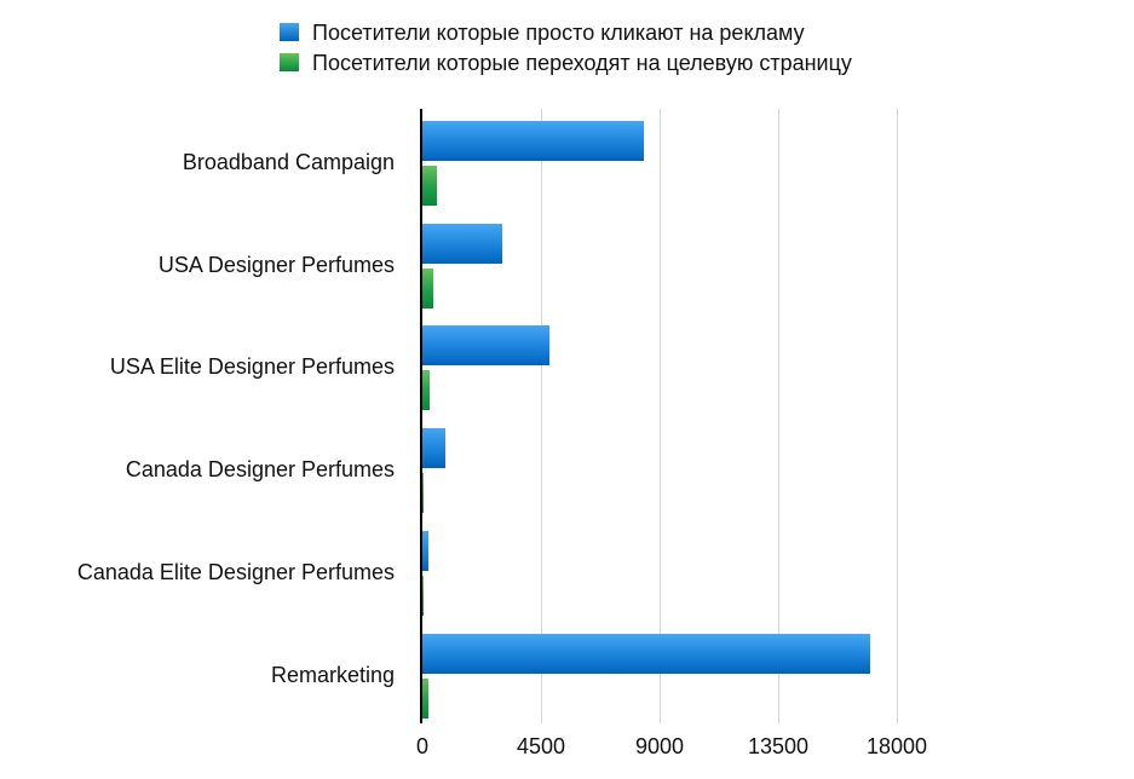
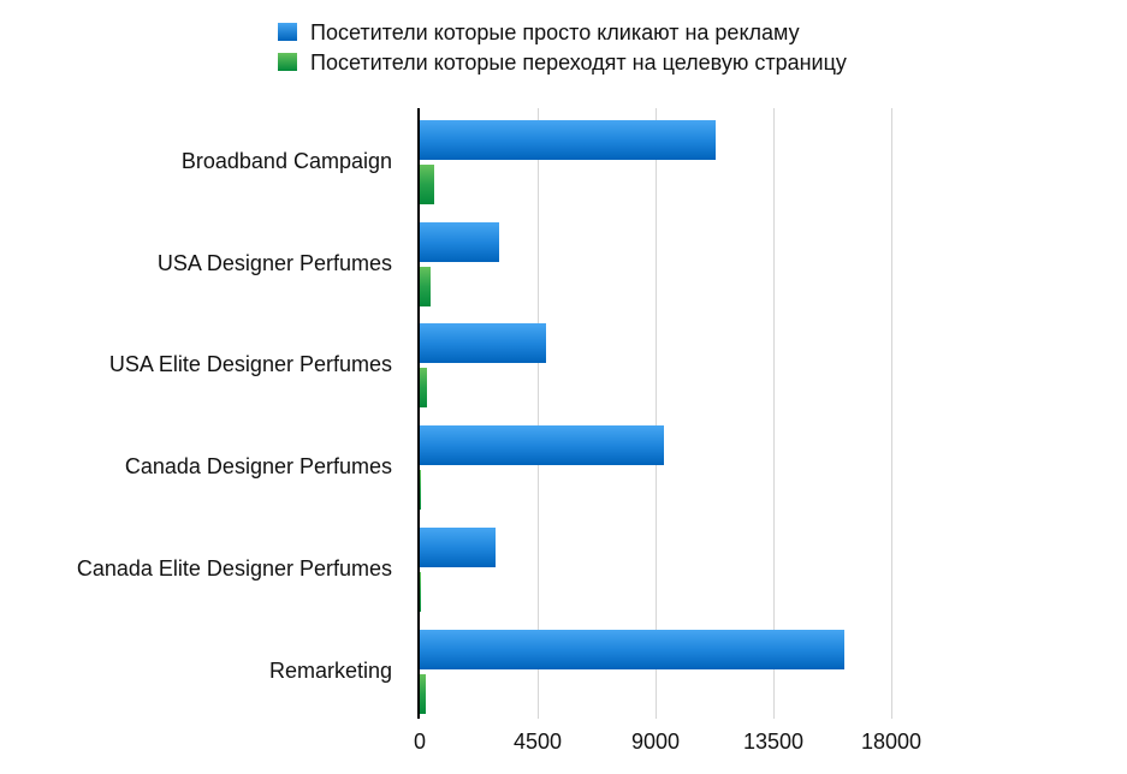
Посетители которые просто кликают на рекламу/Broadband Campaign: 8400 -> 11300
Посетители которые просто кликают на рекламу/Canada Designer Perfumes: 900 -> 9300
Посетители которые просто кликают на рекламу/Canada Elite Designer Perfumes: 200 -> 2900
Посетители которые просто кликают на рекламу/Remarketing: 17000 -> 16200
